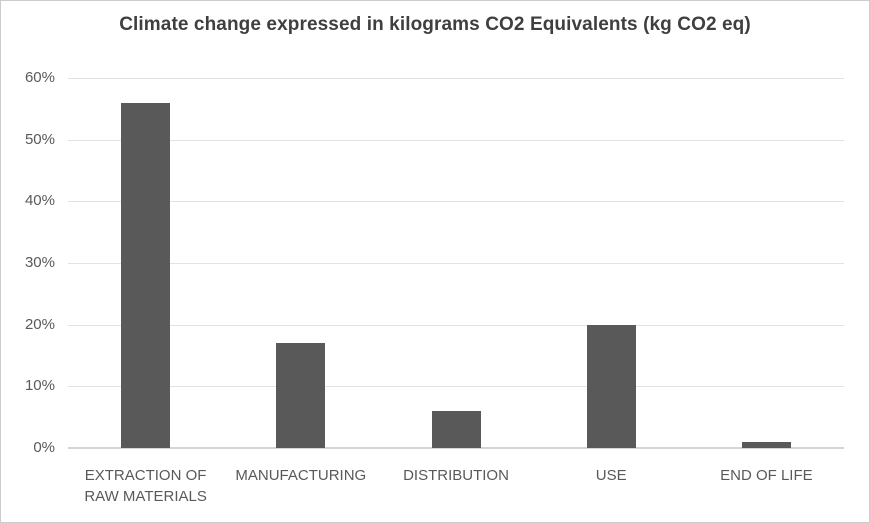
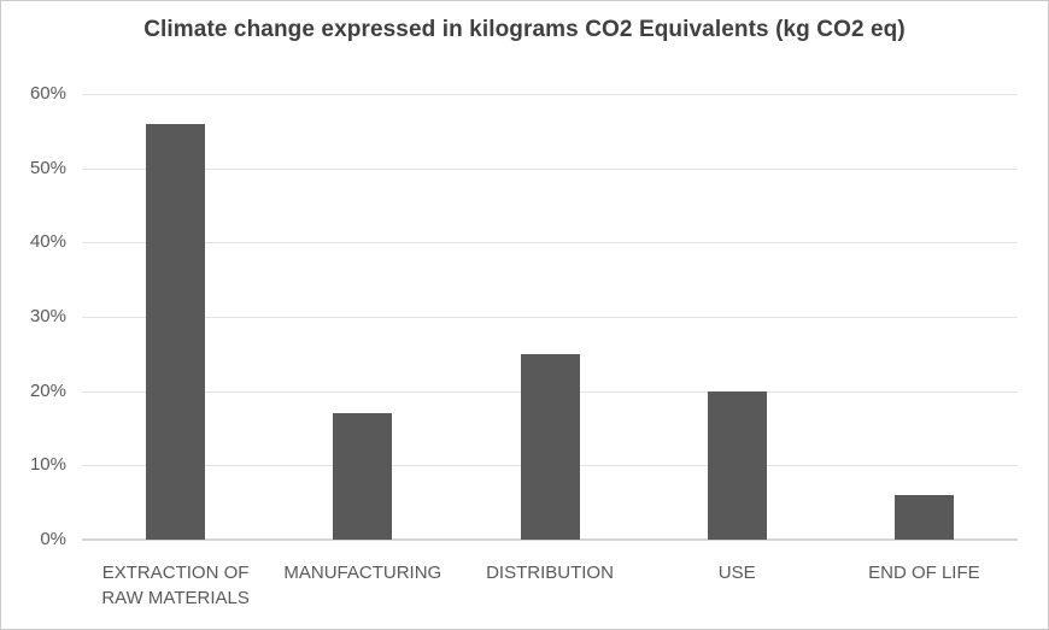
DISTRIBUTION: 6% -> 25%
END OF LIFE: 1% -> 6%
